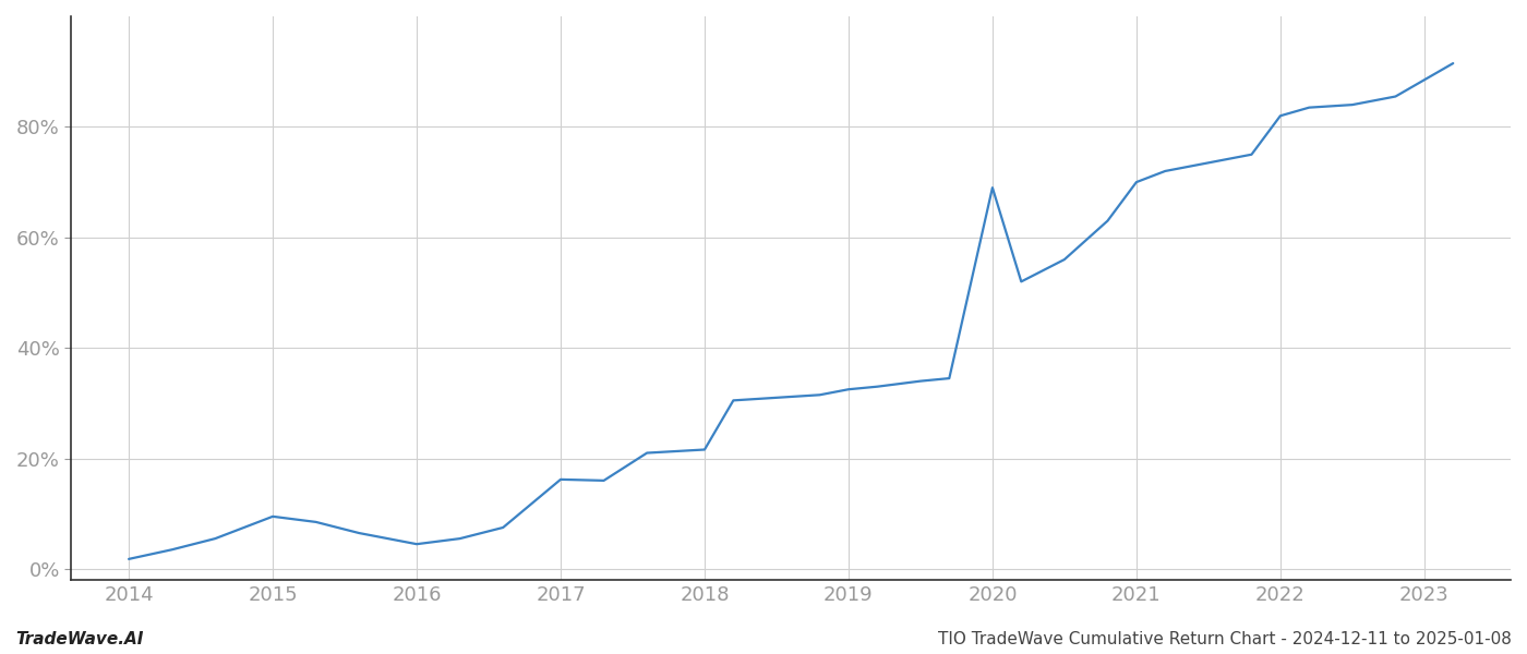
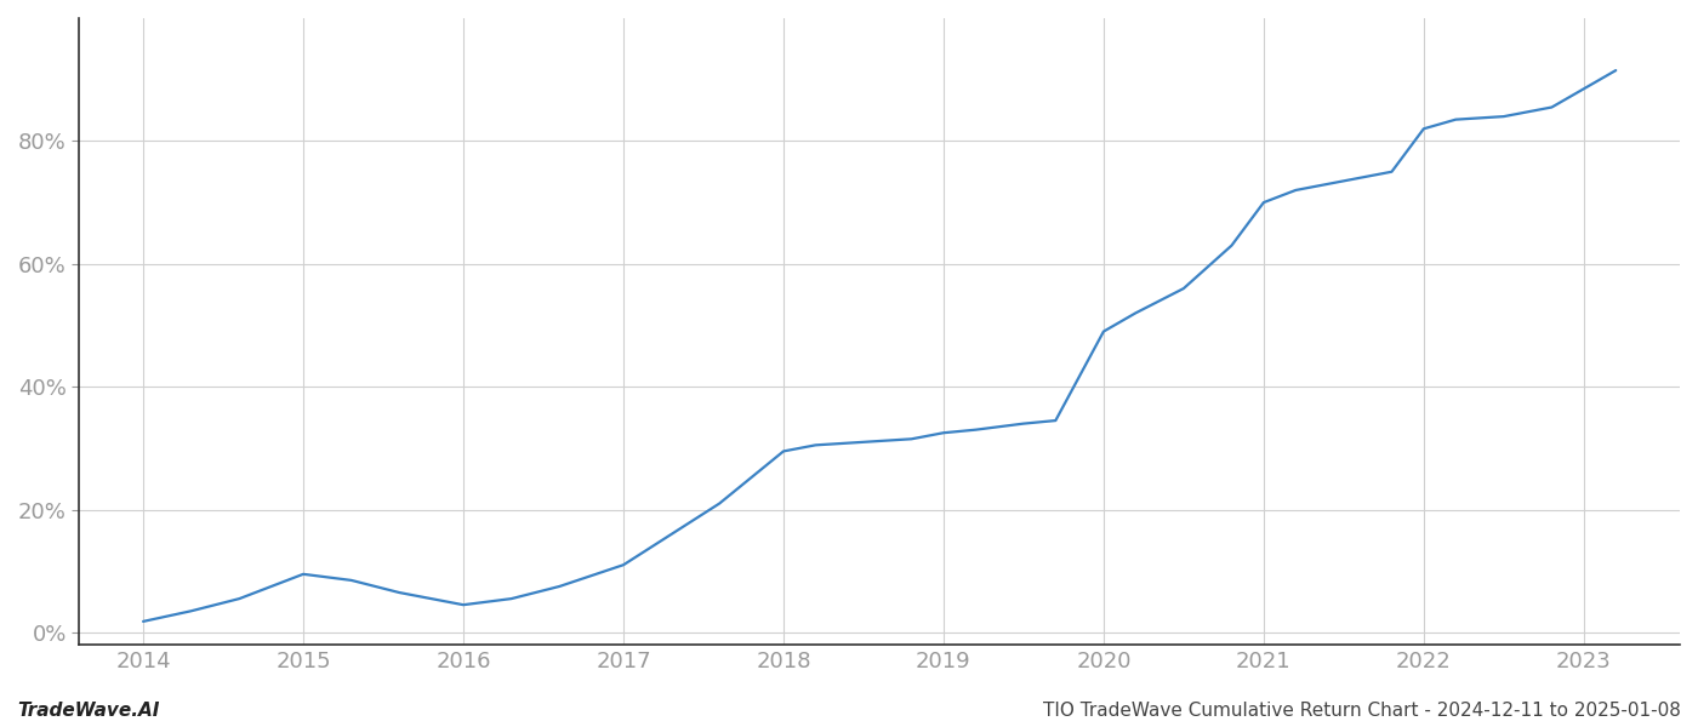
2017: 16.2% -> 11.0%
2018: 21.6% -> 29.5%
2020: 69.0% -> 49.0%
